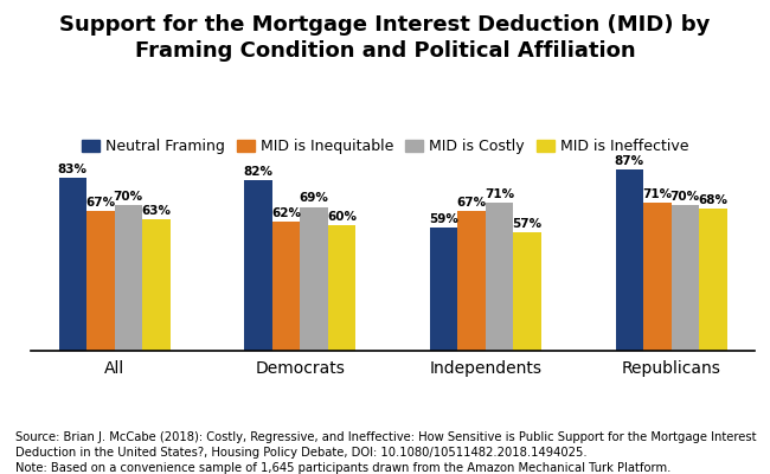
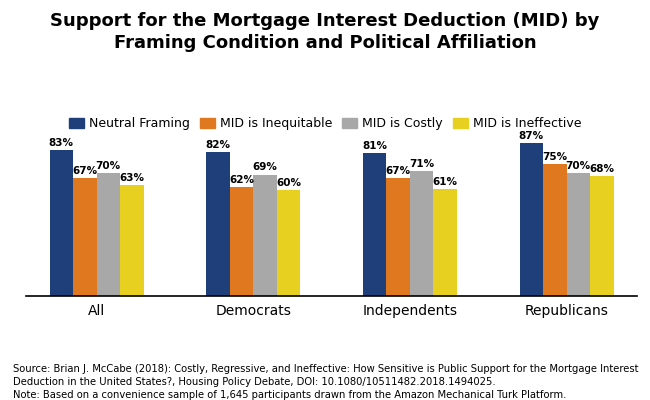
Neutral Framing/Independents: 59% -> 81%
MID is Ineffective/Independents: 57% -> 61%
MID is Inequitable/Republicans: 71% -> 75%
